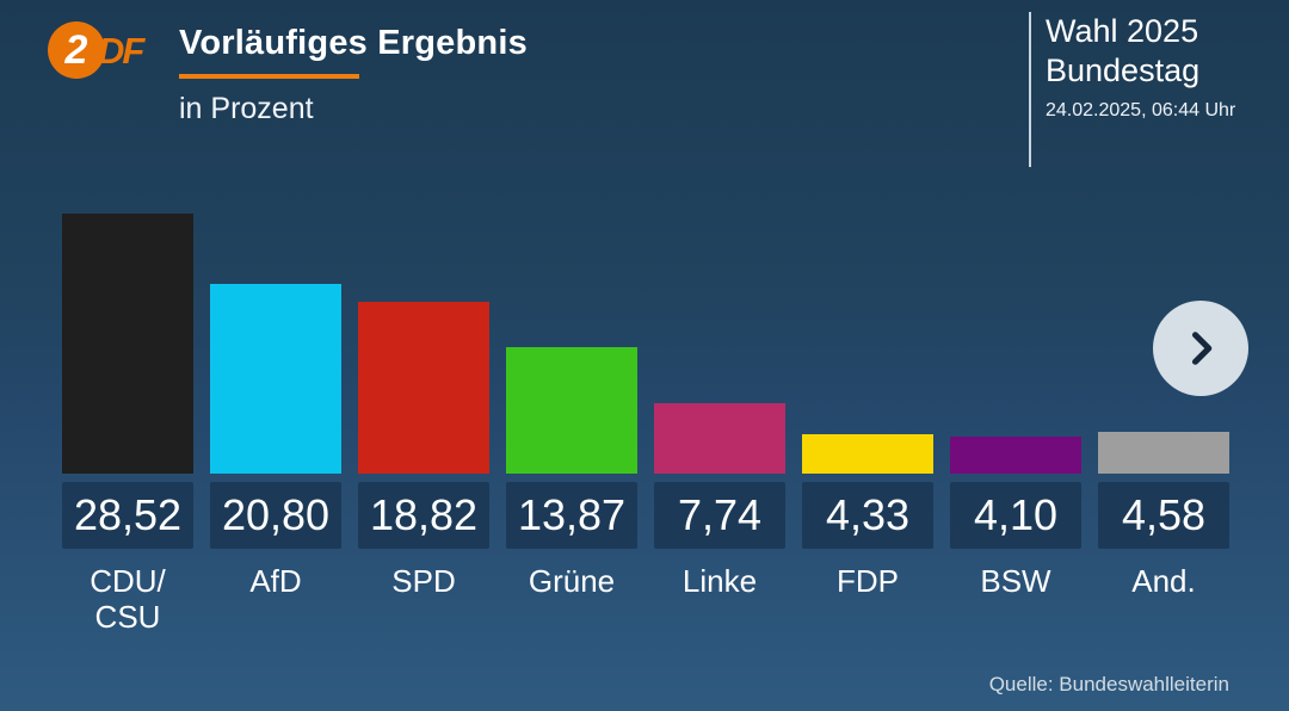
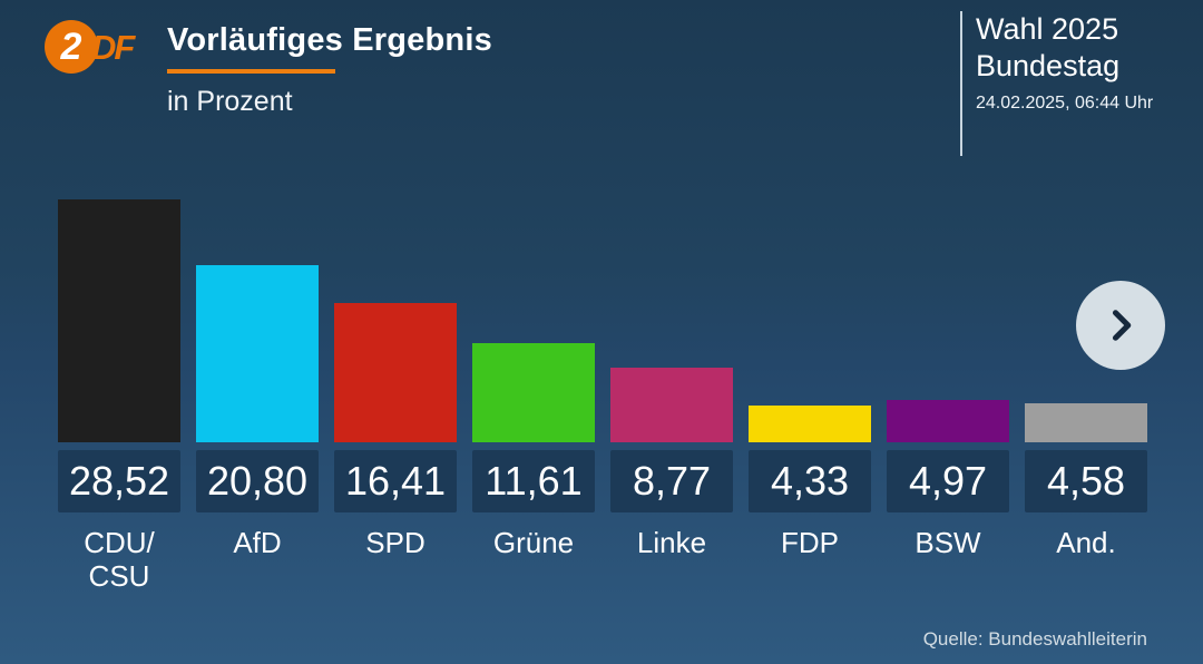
SPD: 18,82 -> 16,41
Grüne: 13,87 -> 11,61
Linke: 7,74 -> 8,77
BSW: 4,10 -> 4,97
